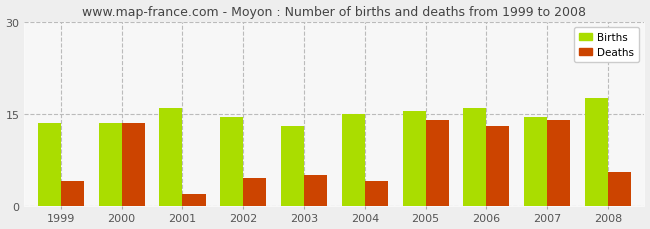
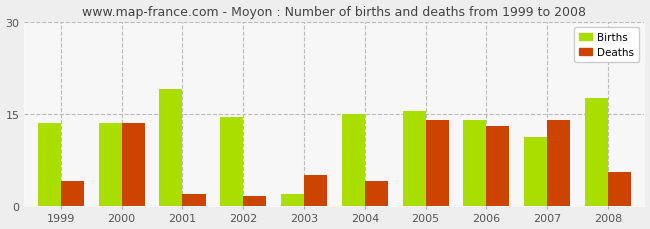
Births/2001: 16.0 -> 19.0
Deaths/2002: 4.5 -> 1.6
Births/2003: 13.0 -> 2.0
Births/2006: 16.0 -> 14.0
Births/2007: 14.5 -> 11.2
